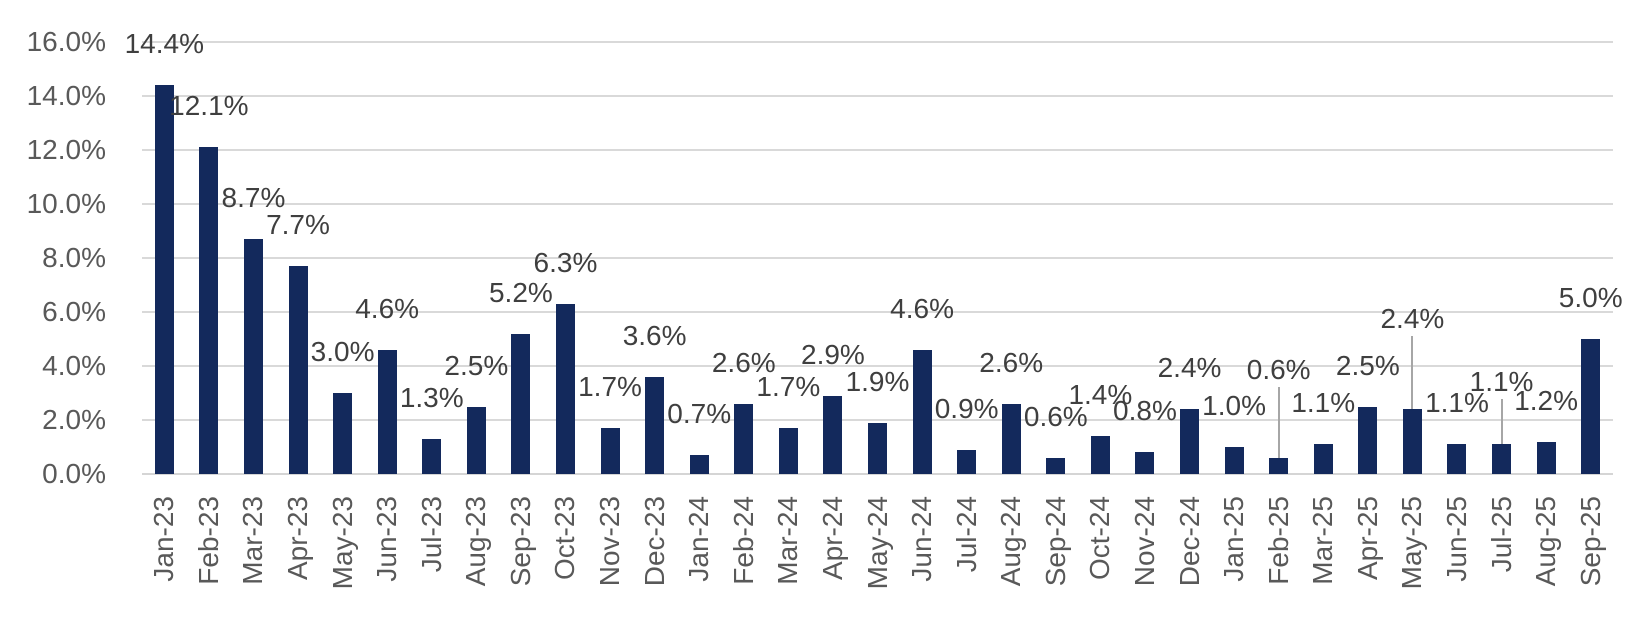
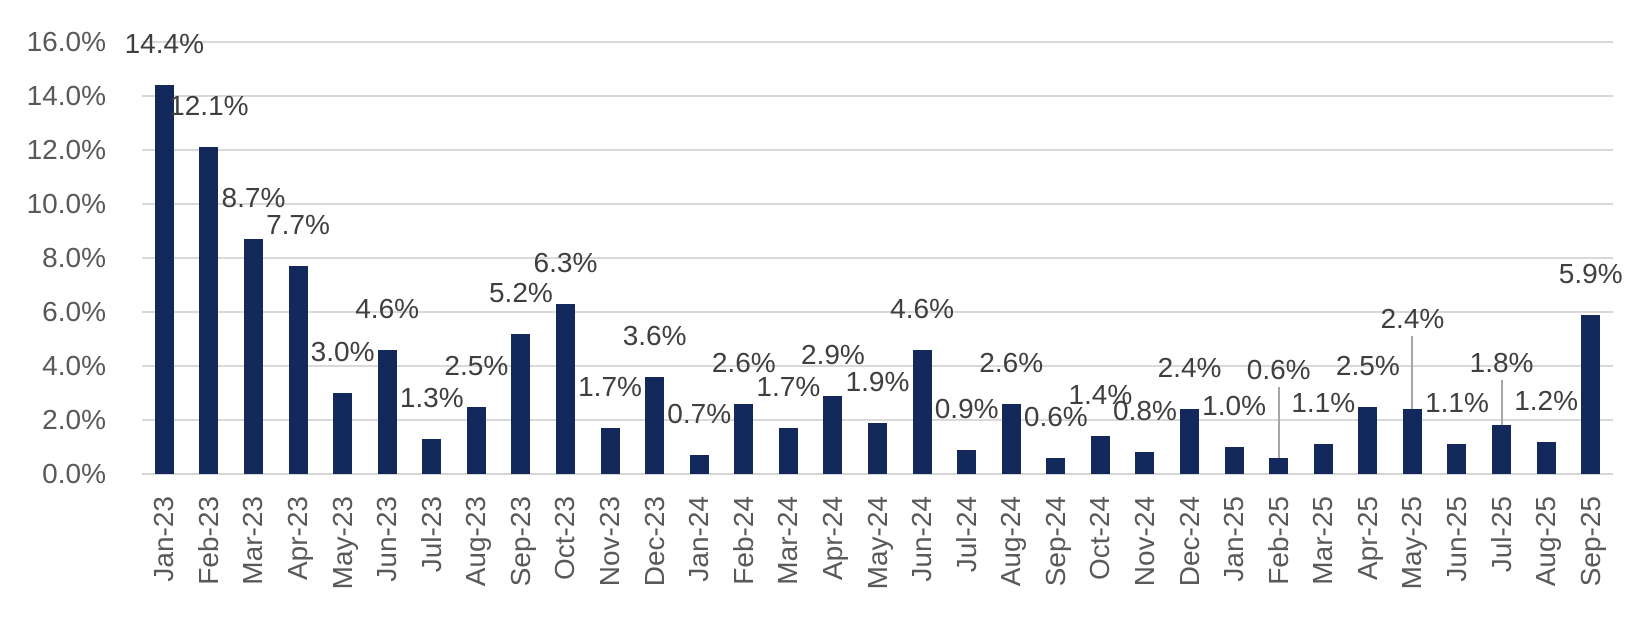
Jul-25: 1.1% -> 1.8%
Sep-25: 5.0% -> 5.9%
